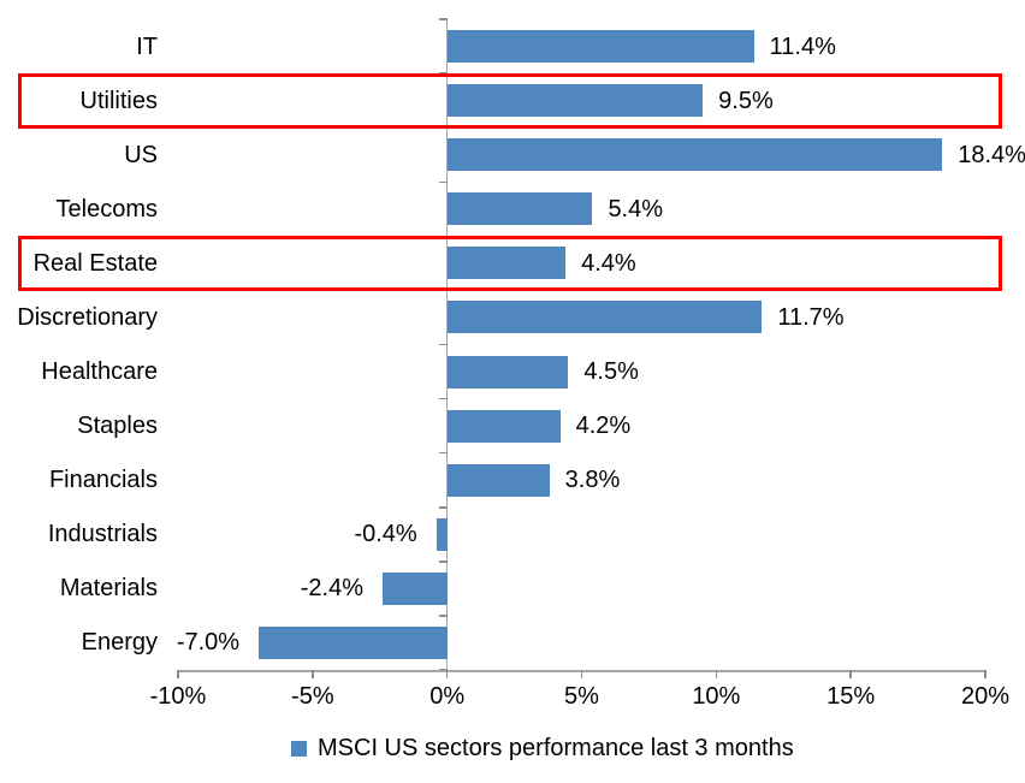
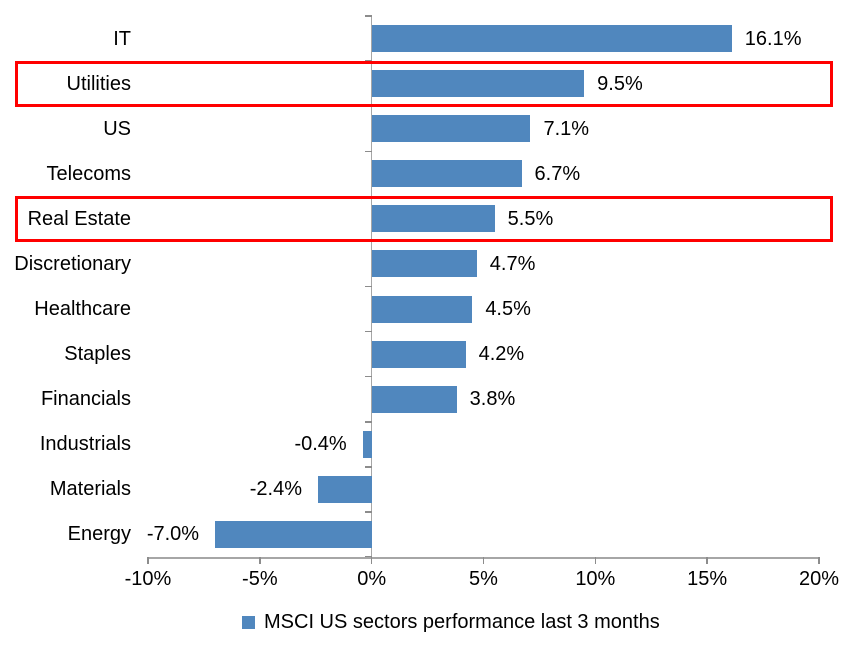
IT: 11.4% -> 16.1%
US: 18.4% -> 7.1%
Telecoms: 5.4% -> 6.7%
Real Estate: 4.4% -> 5.5%
Discretionary: 11.7% -> 4.7%
